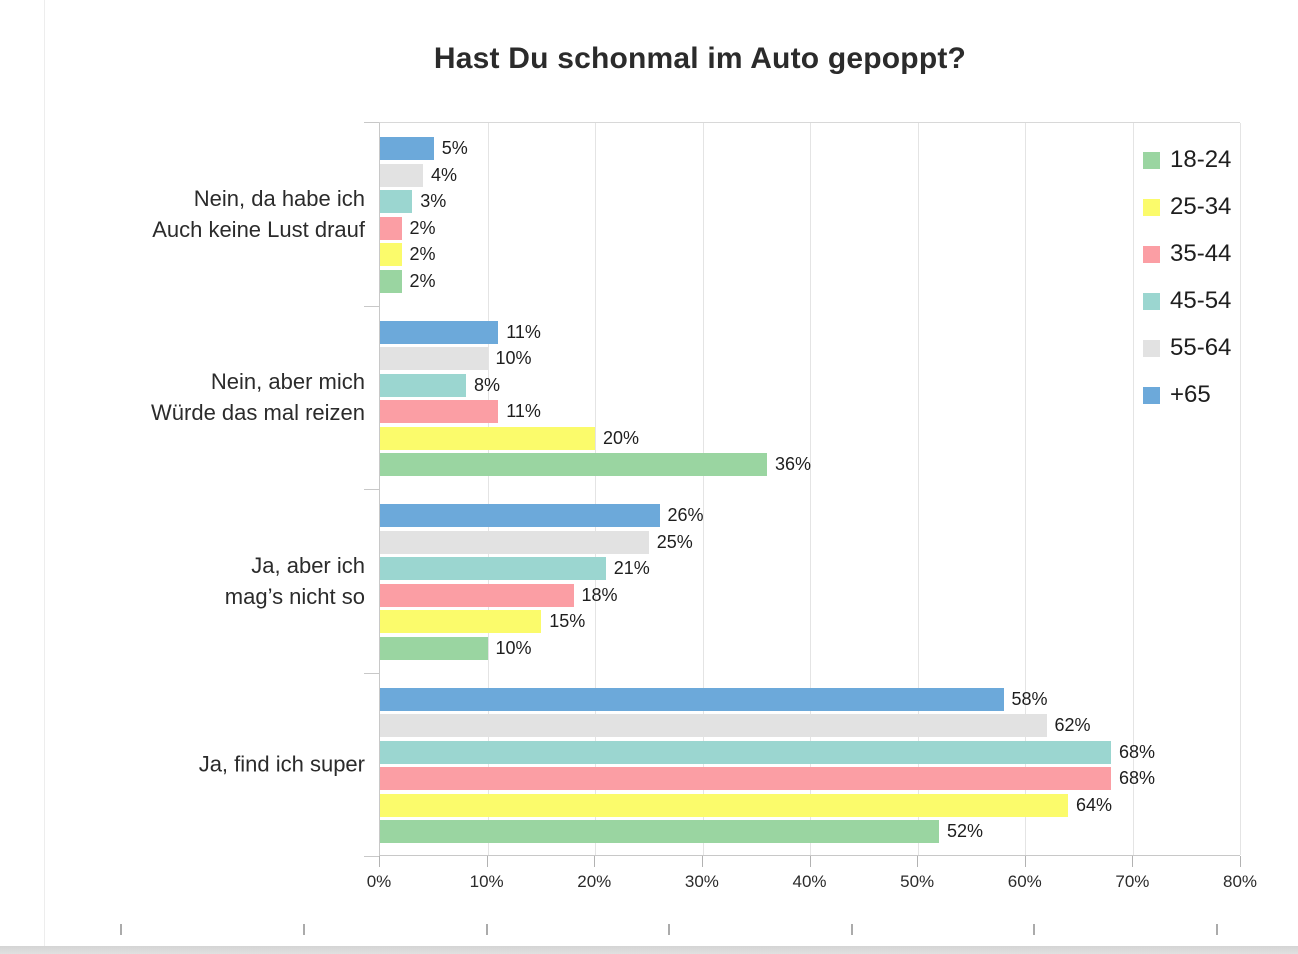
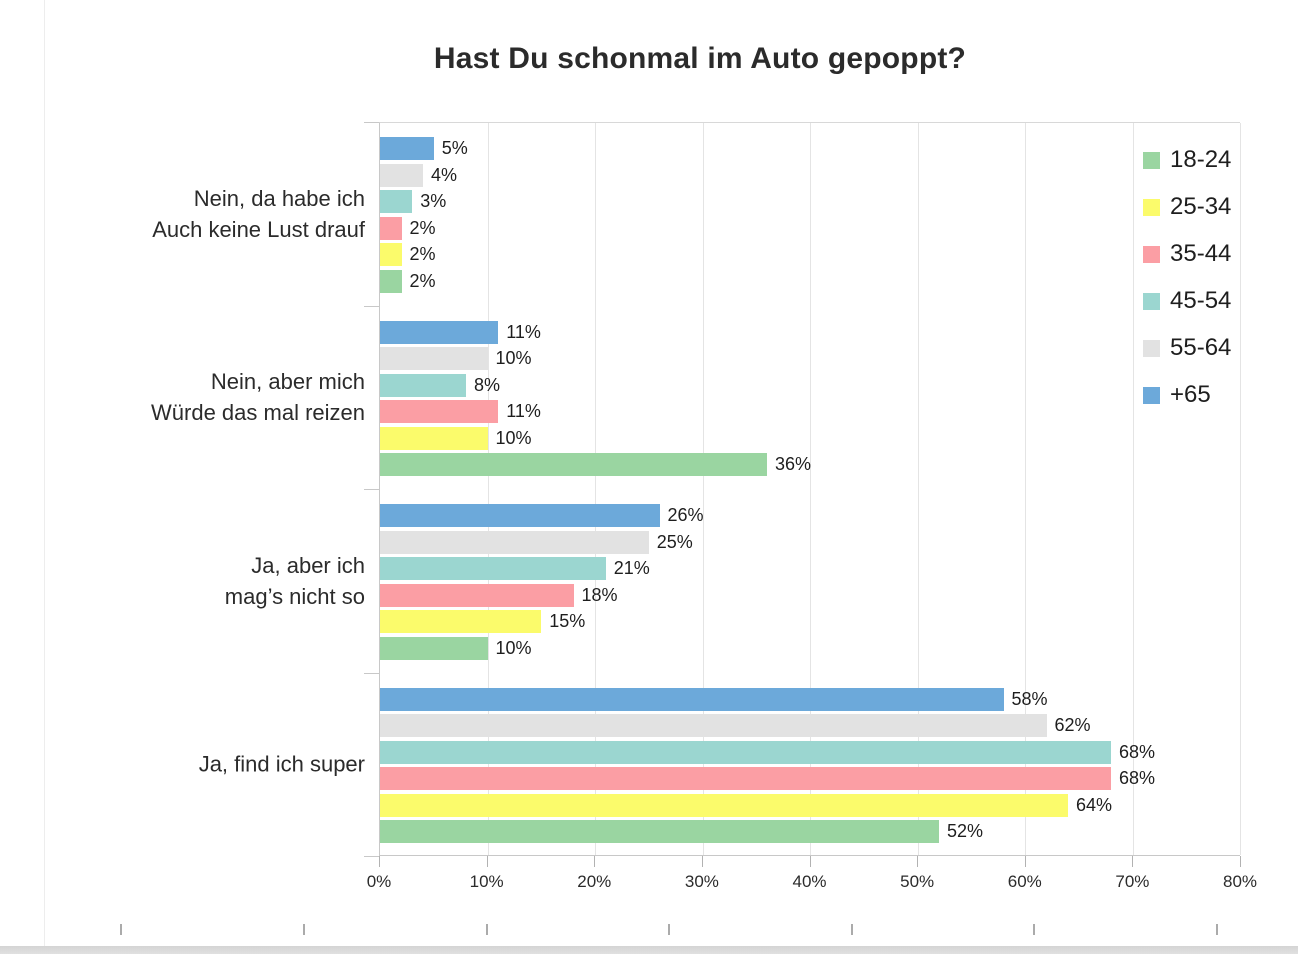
25-34/Nein, aber mich Würde das mal reizen: 20% -> 10%
